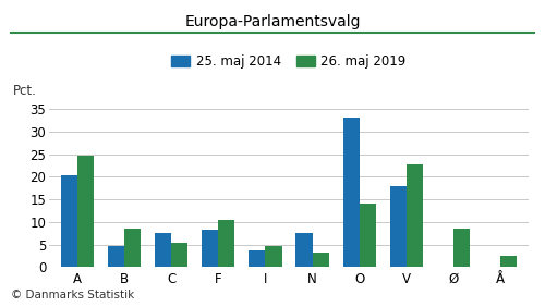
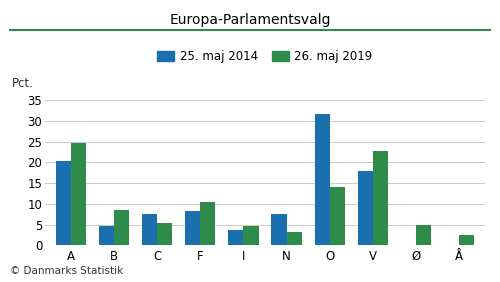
25. maj 2014/O: 33.0 -> 31.6
26. maj 2019/Ø: 8.5 -> 4.9
